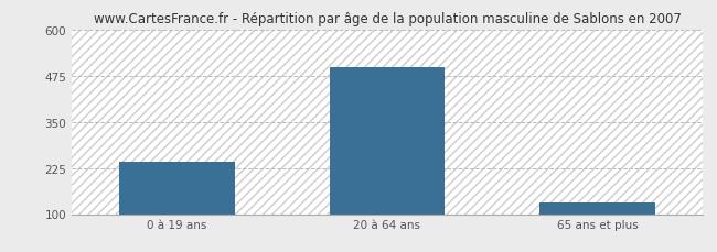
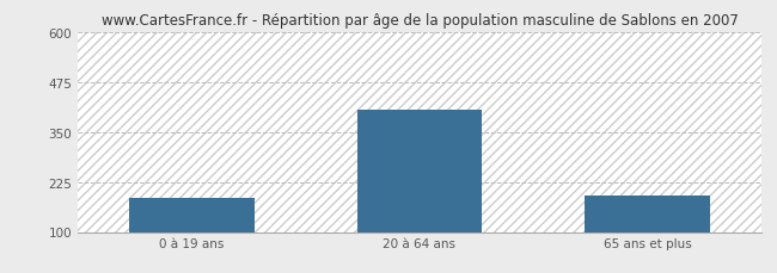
0 à 19 ans: 240 -> 185
20 à 64 ans: 497 -> 405
65 ans et plus: 130 -> 190
